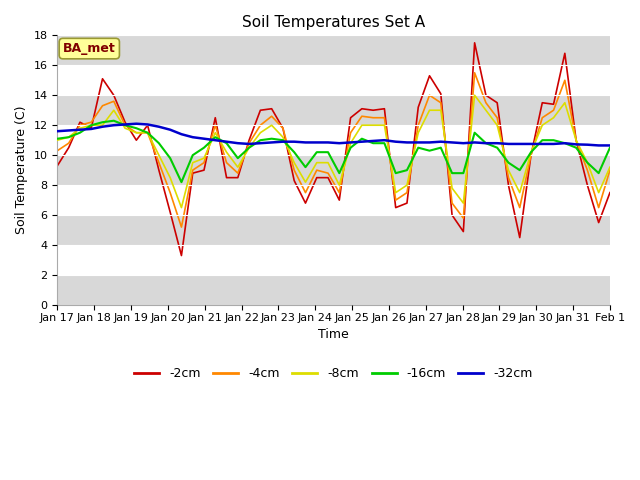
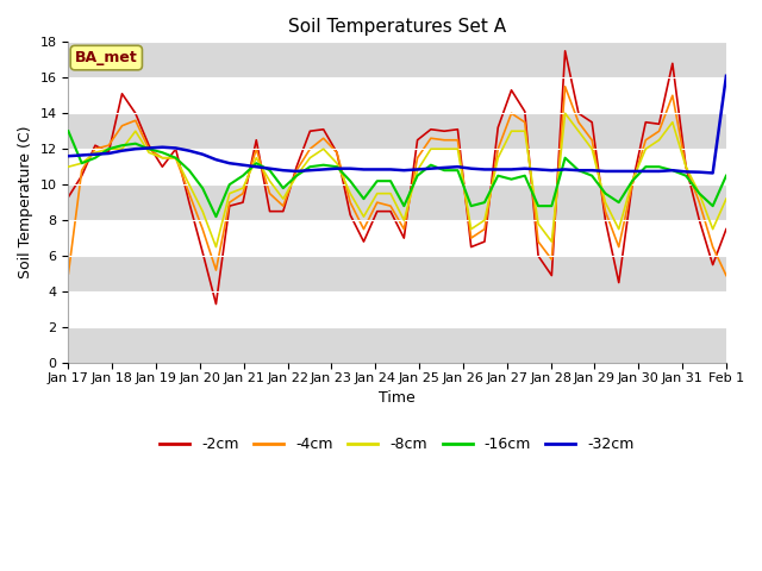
-4cm/Jan 17: 10.3 -> 5.0
-16cm/Jan 17: 11.1 -> 13.0
-4cm/Feb 1: 9.0 -> 4.9
-32cm/Feb 1: 10.7 -> 16.1
